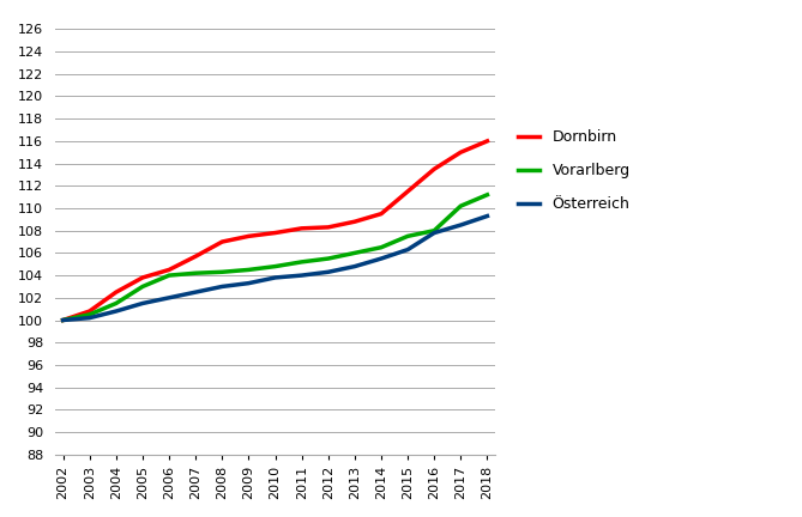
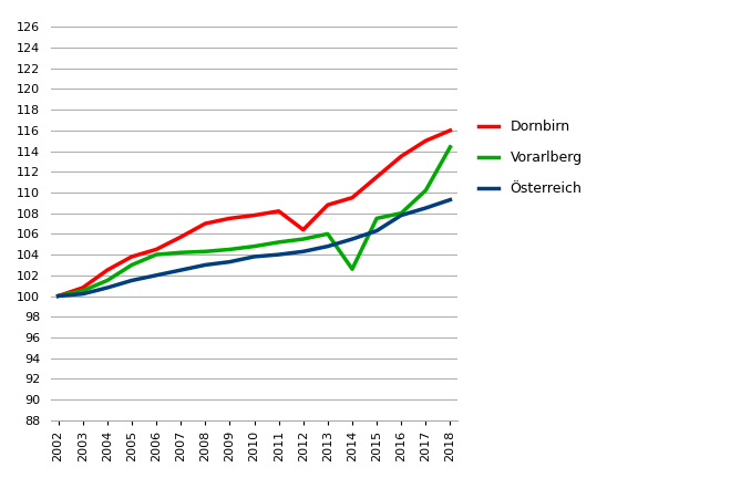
Dornbirn/2012: 108.3 -> 106.4
Vorarlberg/2014: 106.5 -> 102.6
Vorarlberg/2018: 111.2 -> 114.4
